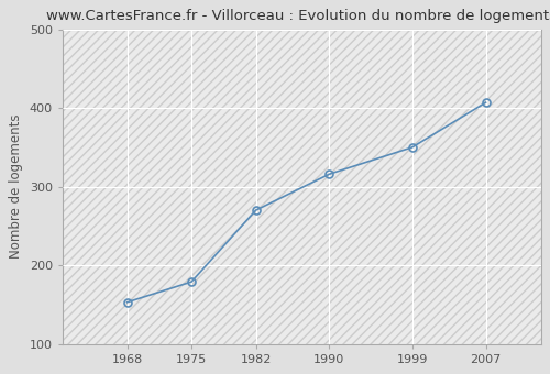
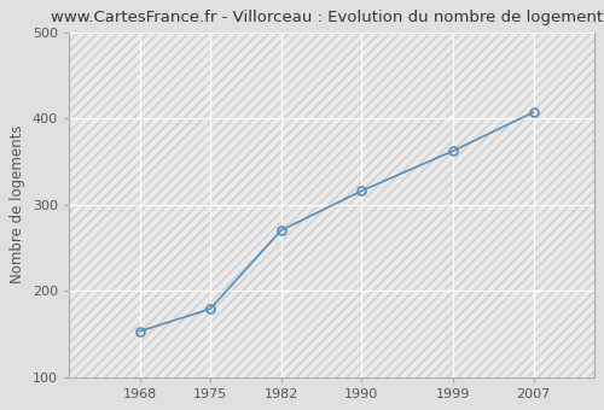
1999: 350 -> 362
